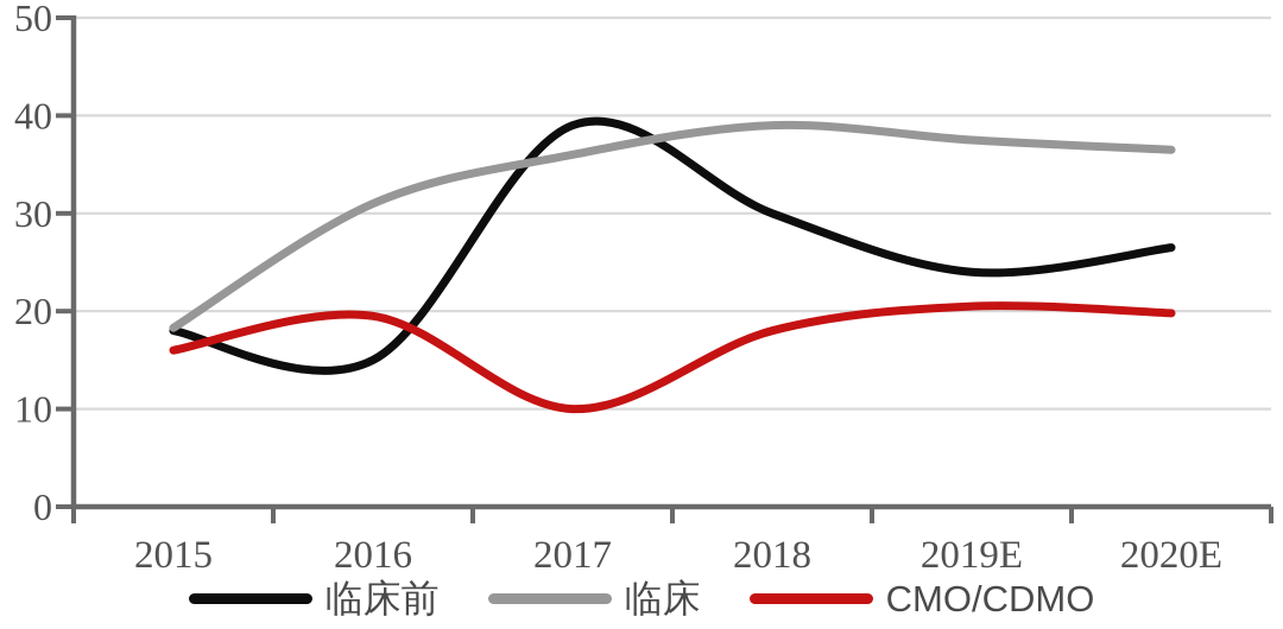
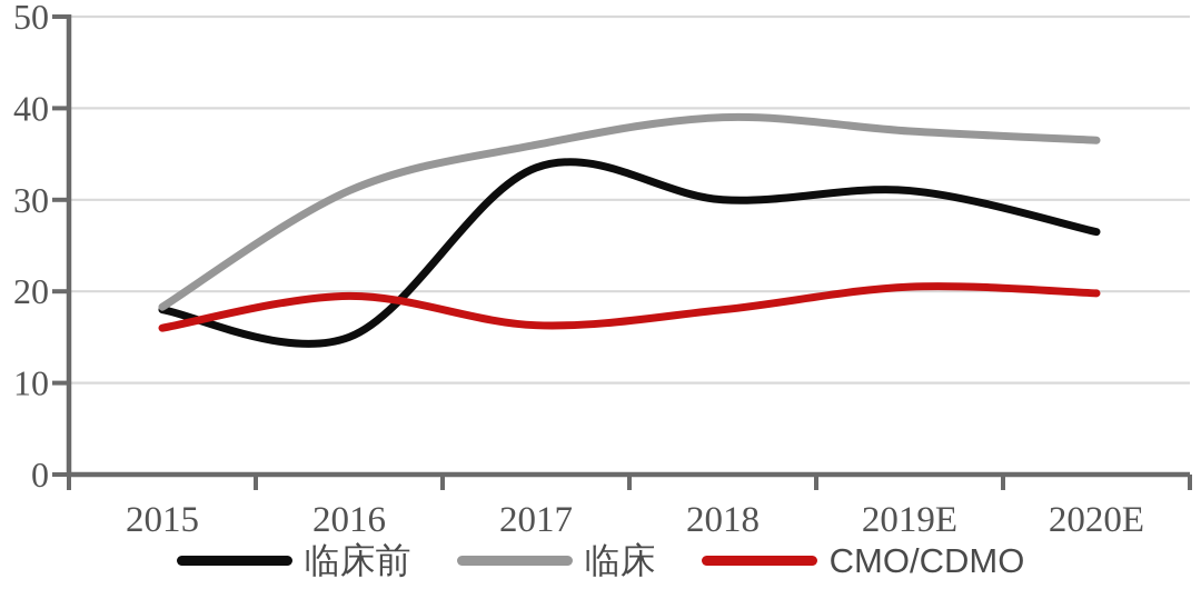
临床前/2017: 39 -> 34
CMO/CDMO/2017: 10 -> 16
临床前/2019E: 24 -> 31
